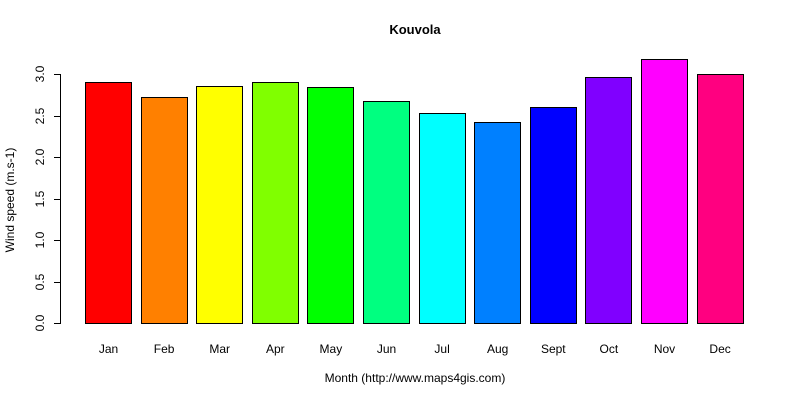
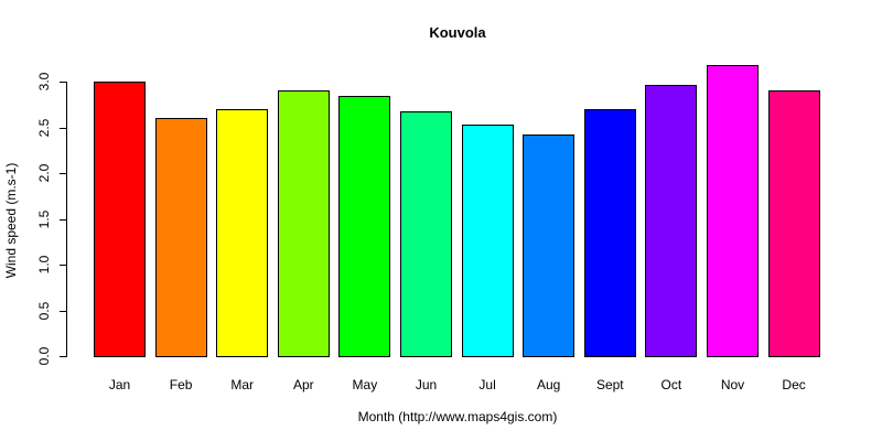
Jan: 2.9 -> 3.0
Feb: 2.7 -> 2.6
Mar: 2.9 -> 2.7
Sept: 2.6 -> 2.7
Dec: 3.0 -> 2.9
